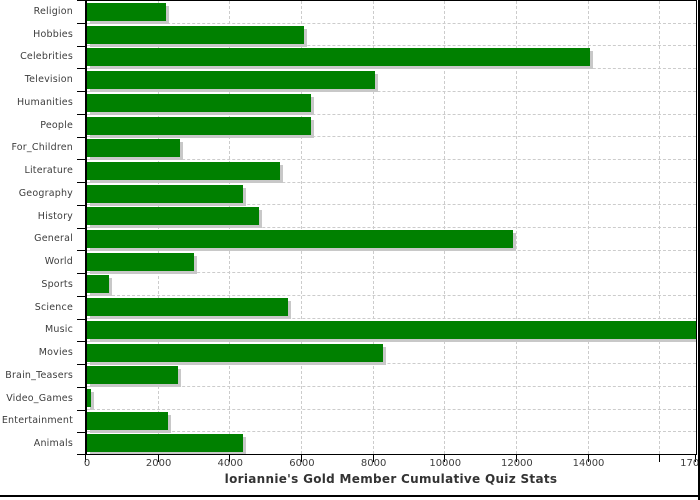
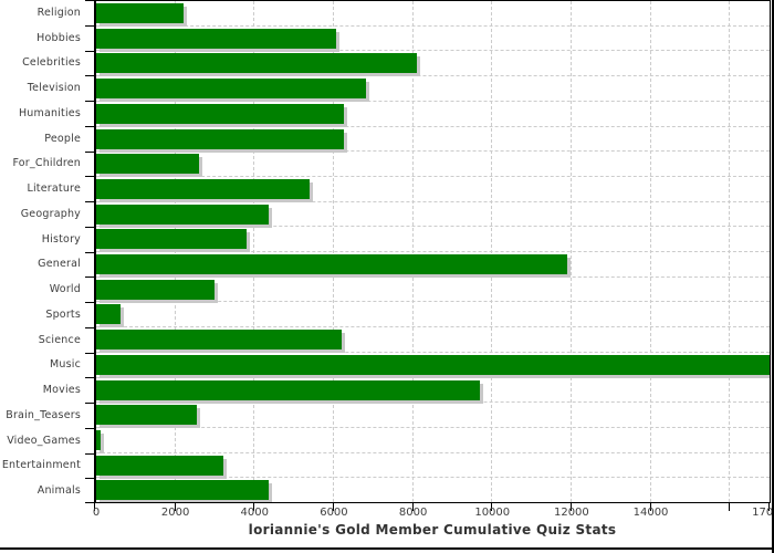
Celebrities: 14000 -> 8100
Television: 8000 -> 6800
History: 4800 -> 3800
Science: 5600 -> 6200
Movies: 8200 -> 9700
Entertainment: 2300 -> 3200
